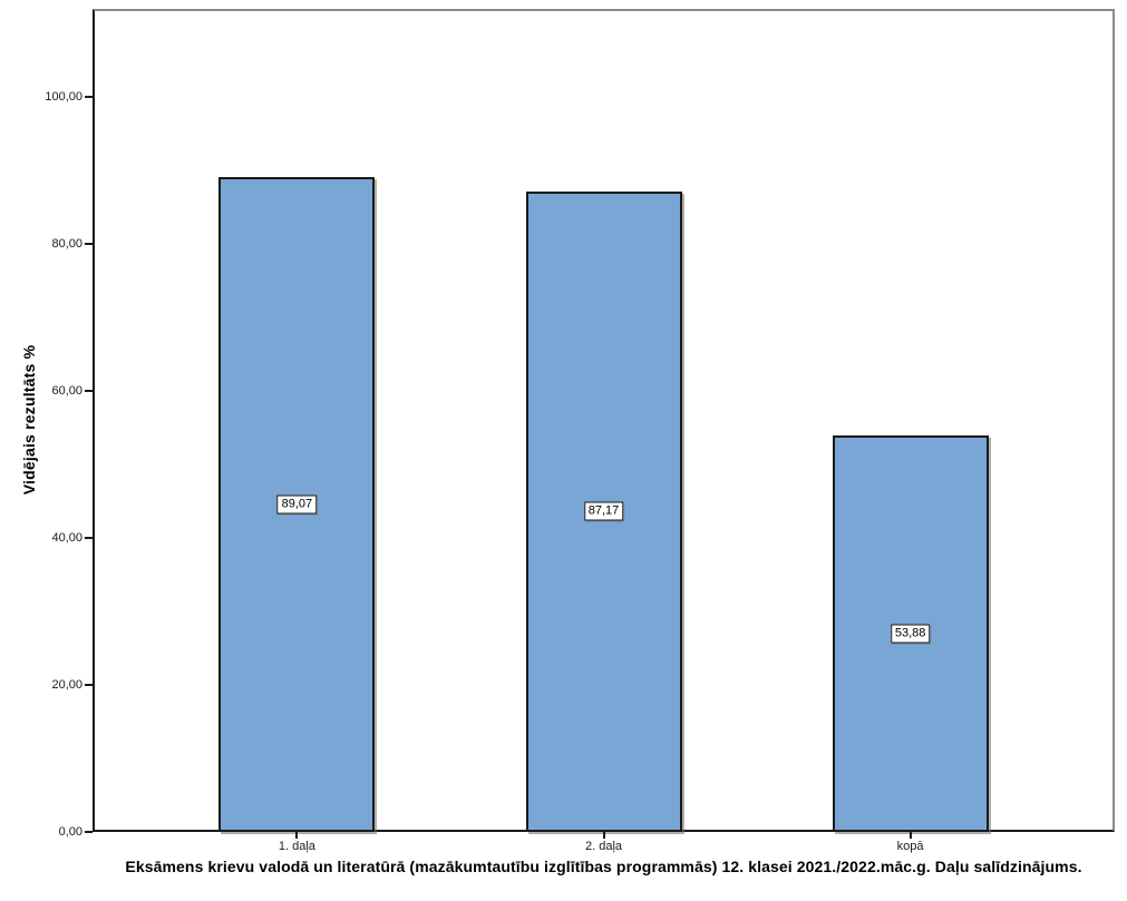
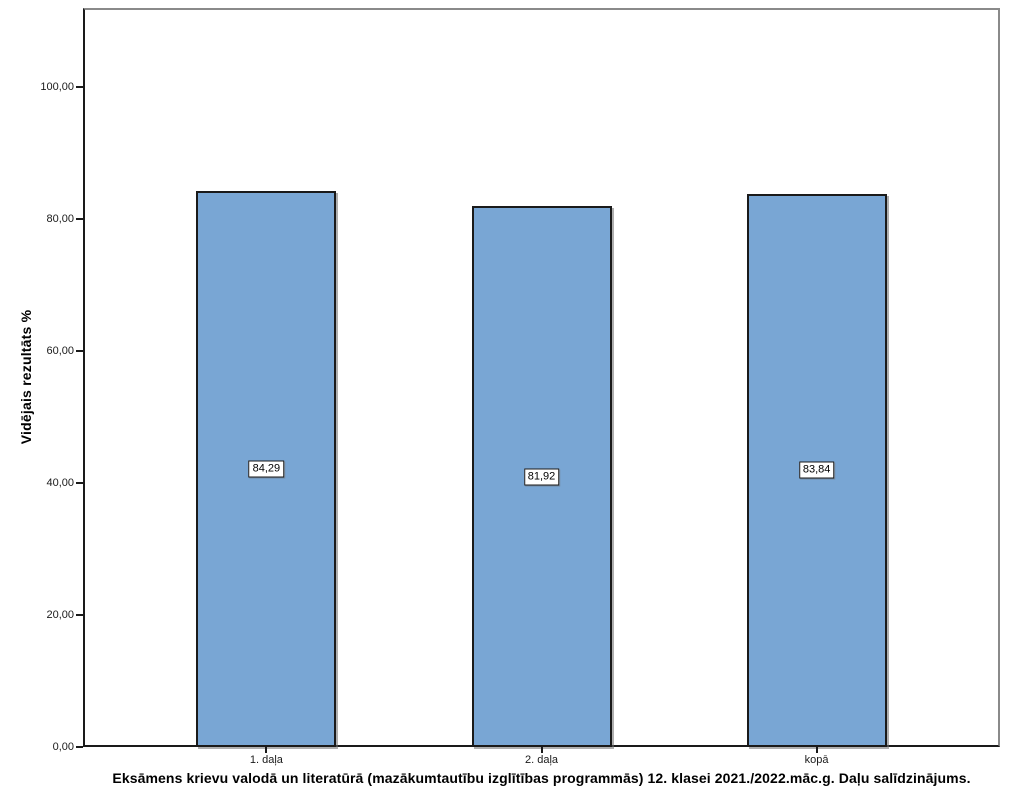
1. daļa: 89,07 -> 84,29
2. daļa: 87,17 -> 81,92
kopā: 53,88 -> 83,84
